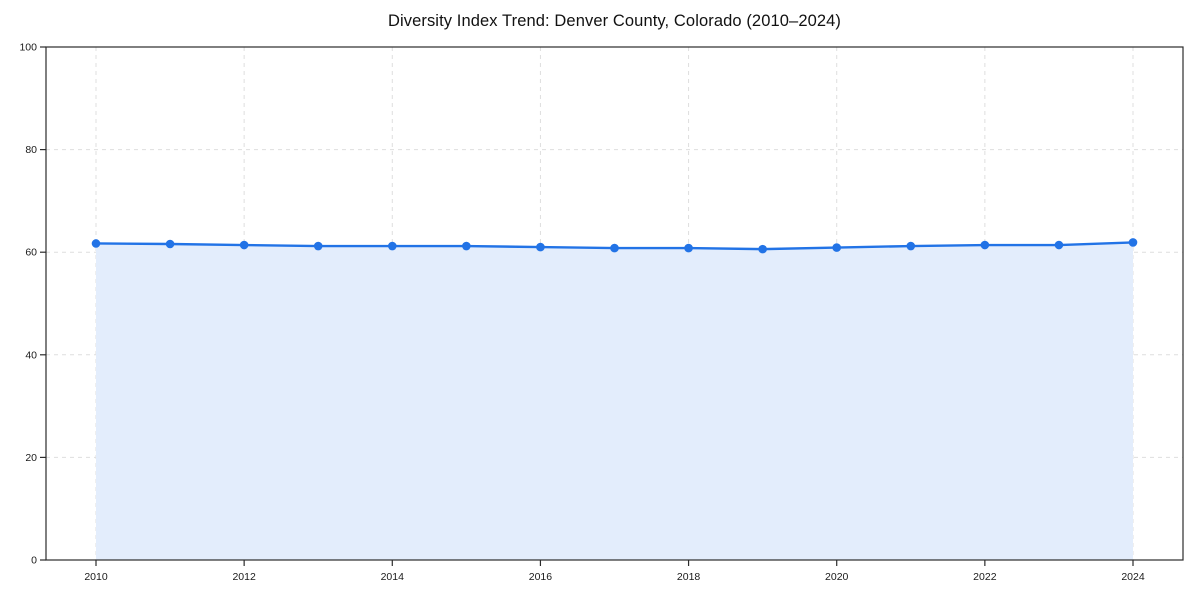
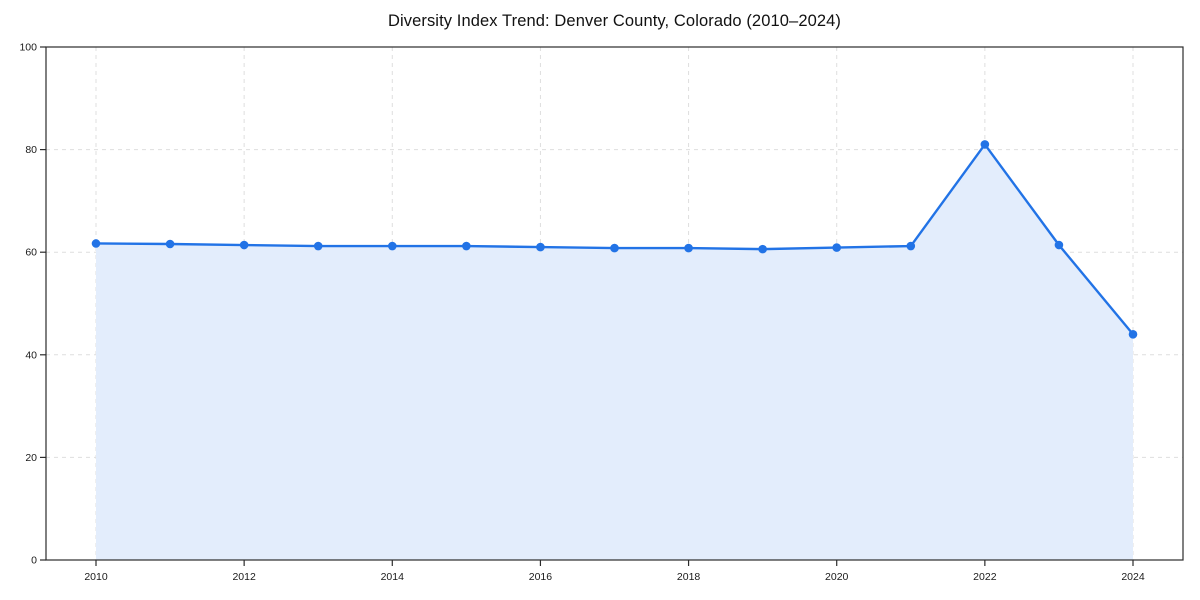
2022: 61 -> 81
2024: 62 -> 44
